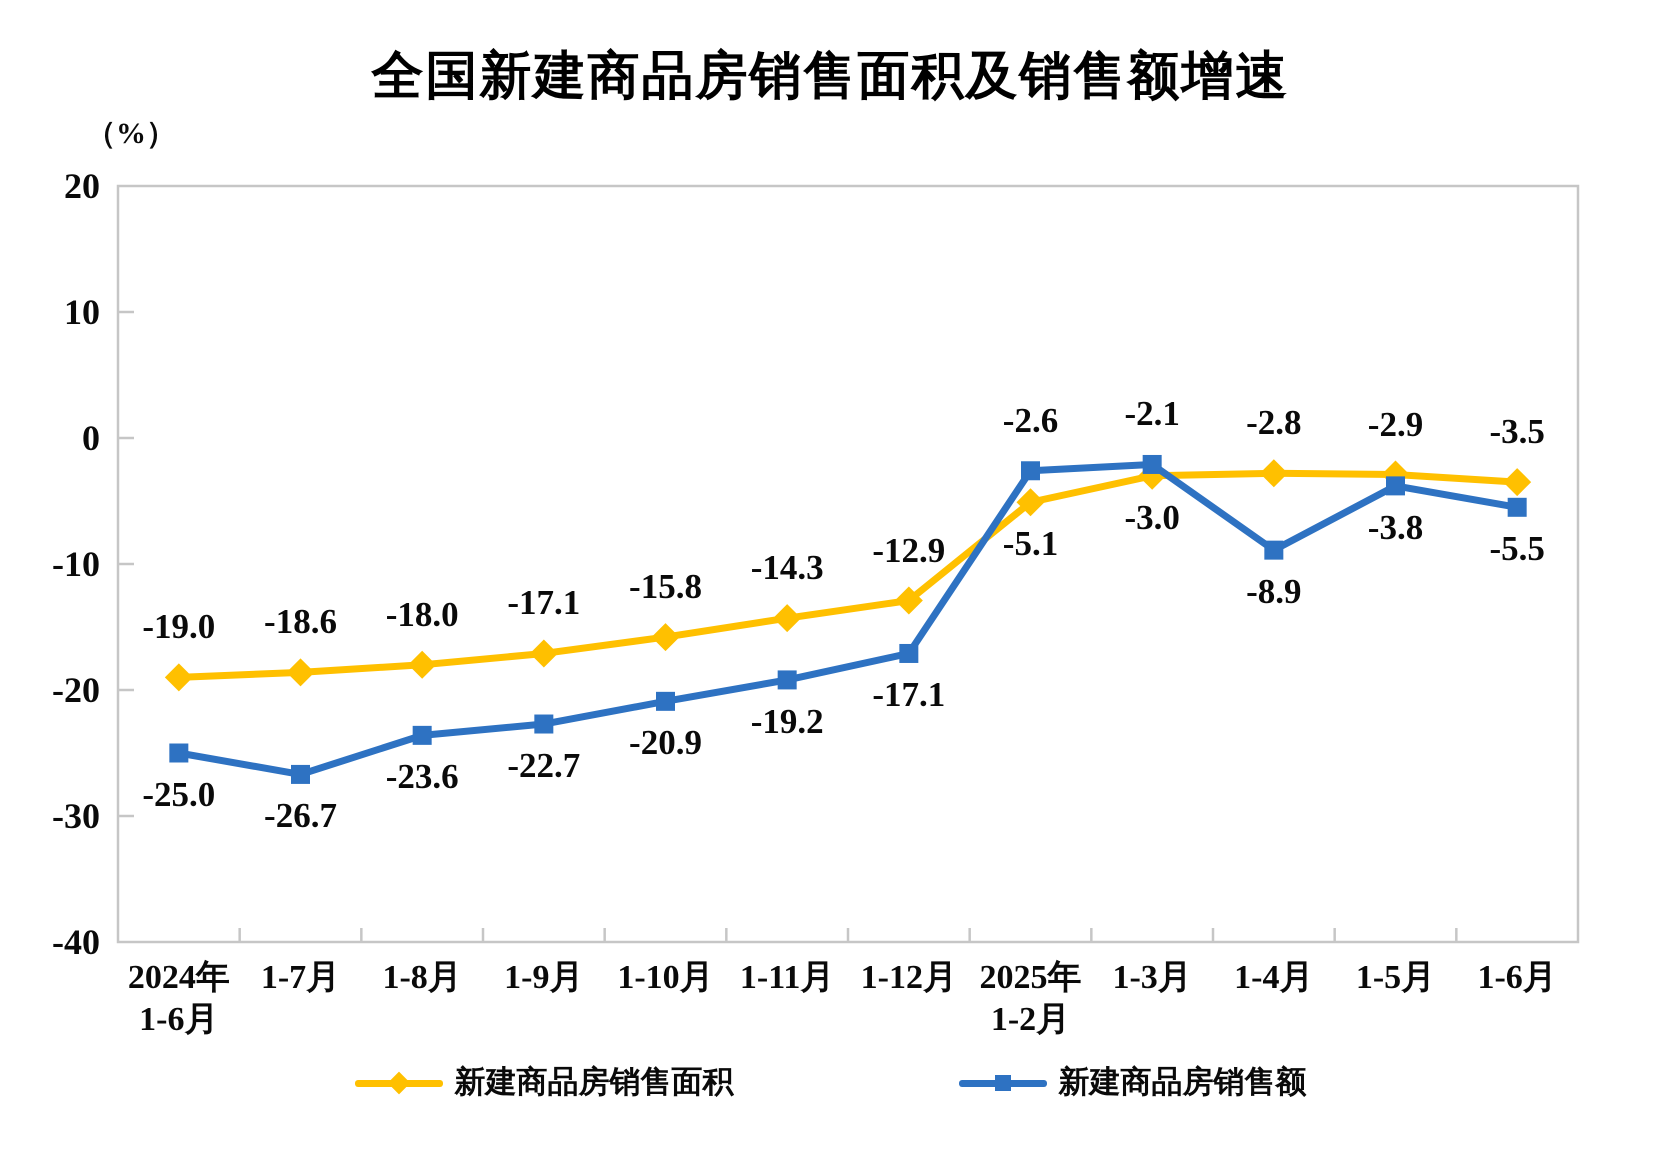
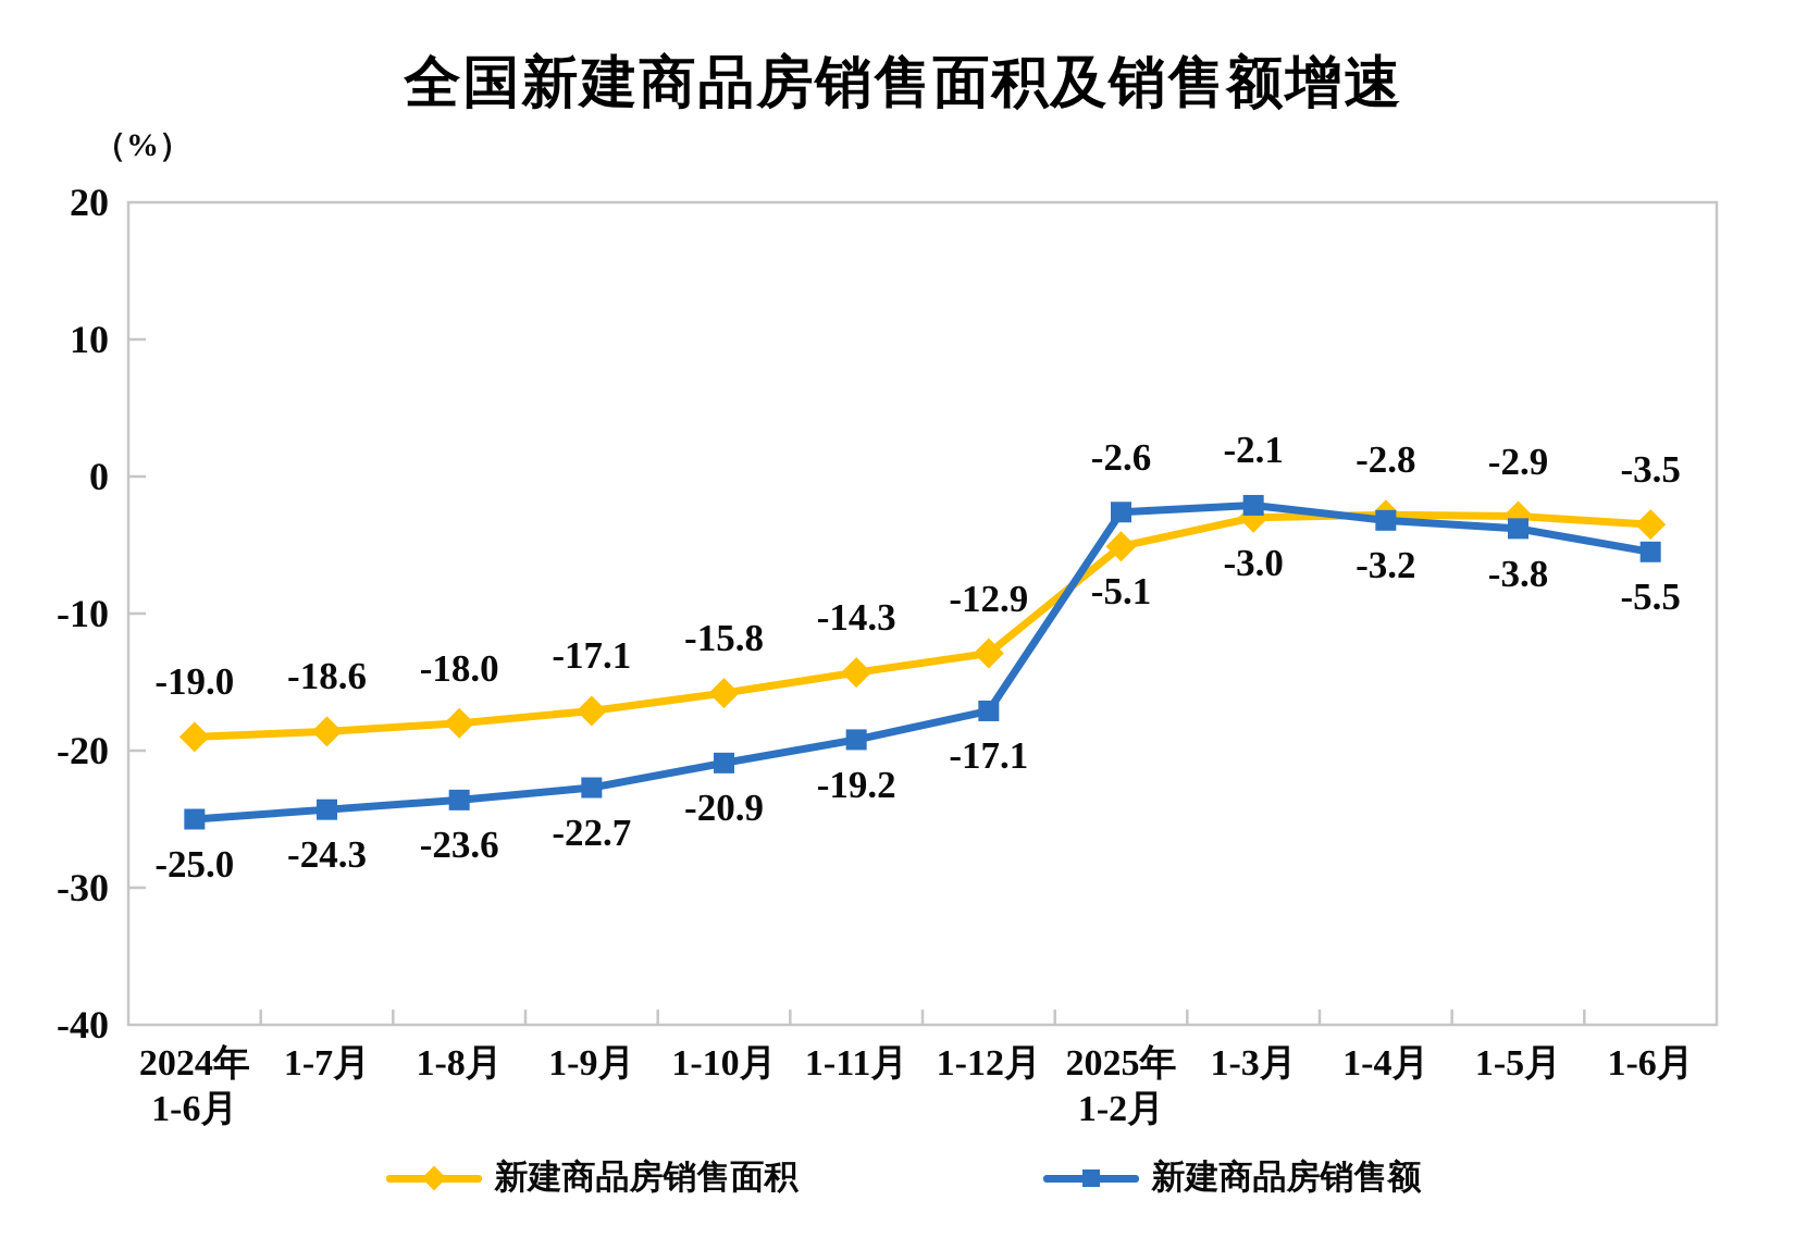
新建商品房销售额/1-7月: -26.7 -> -24.3
新建商品房销售额/1-4月: -8.9 -> -3.2
